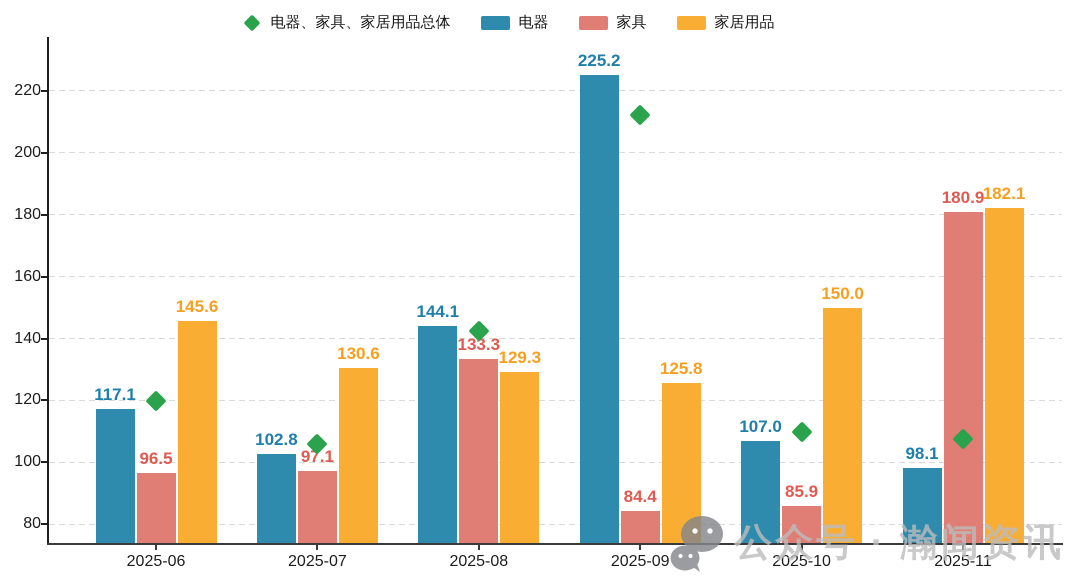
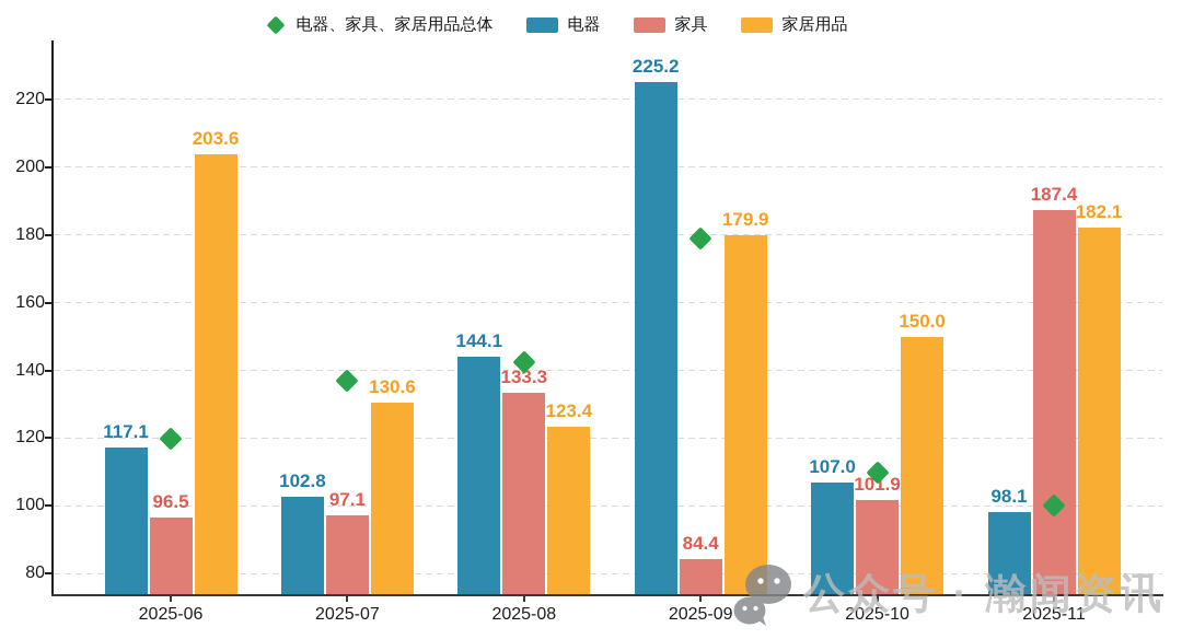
家居用品/2025-06: 145.6 -> 203.6
电器、家具、家居用品总体/2025-07: 106 -> 137
家居用品/2025-08: 129.3 -> 123.4
电器、家具、家居用品总体/2025-09: 212 -> 179
家居用品/2025-09: 125.8 -> 179.9
家具/2025-10: 85.9 -> 101.9
电器、家具、家居用品总体/2025-11: 108 -> 100
家具/2025-11: 180.9 -> 187.4
